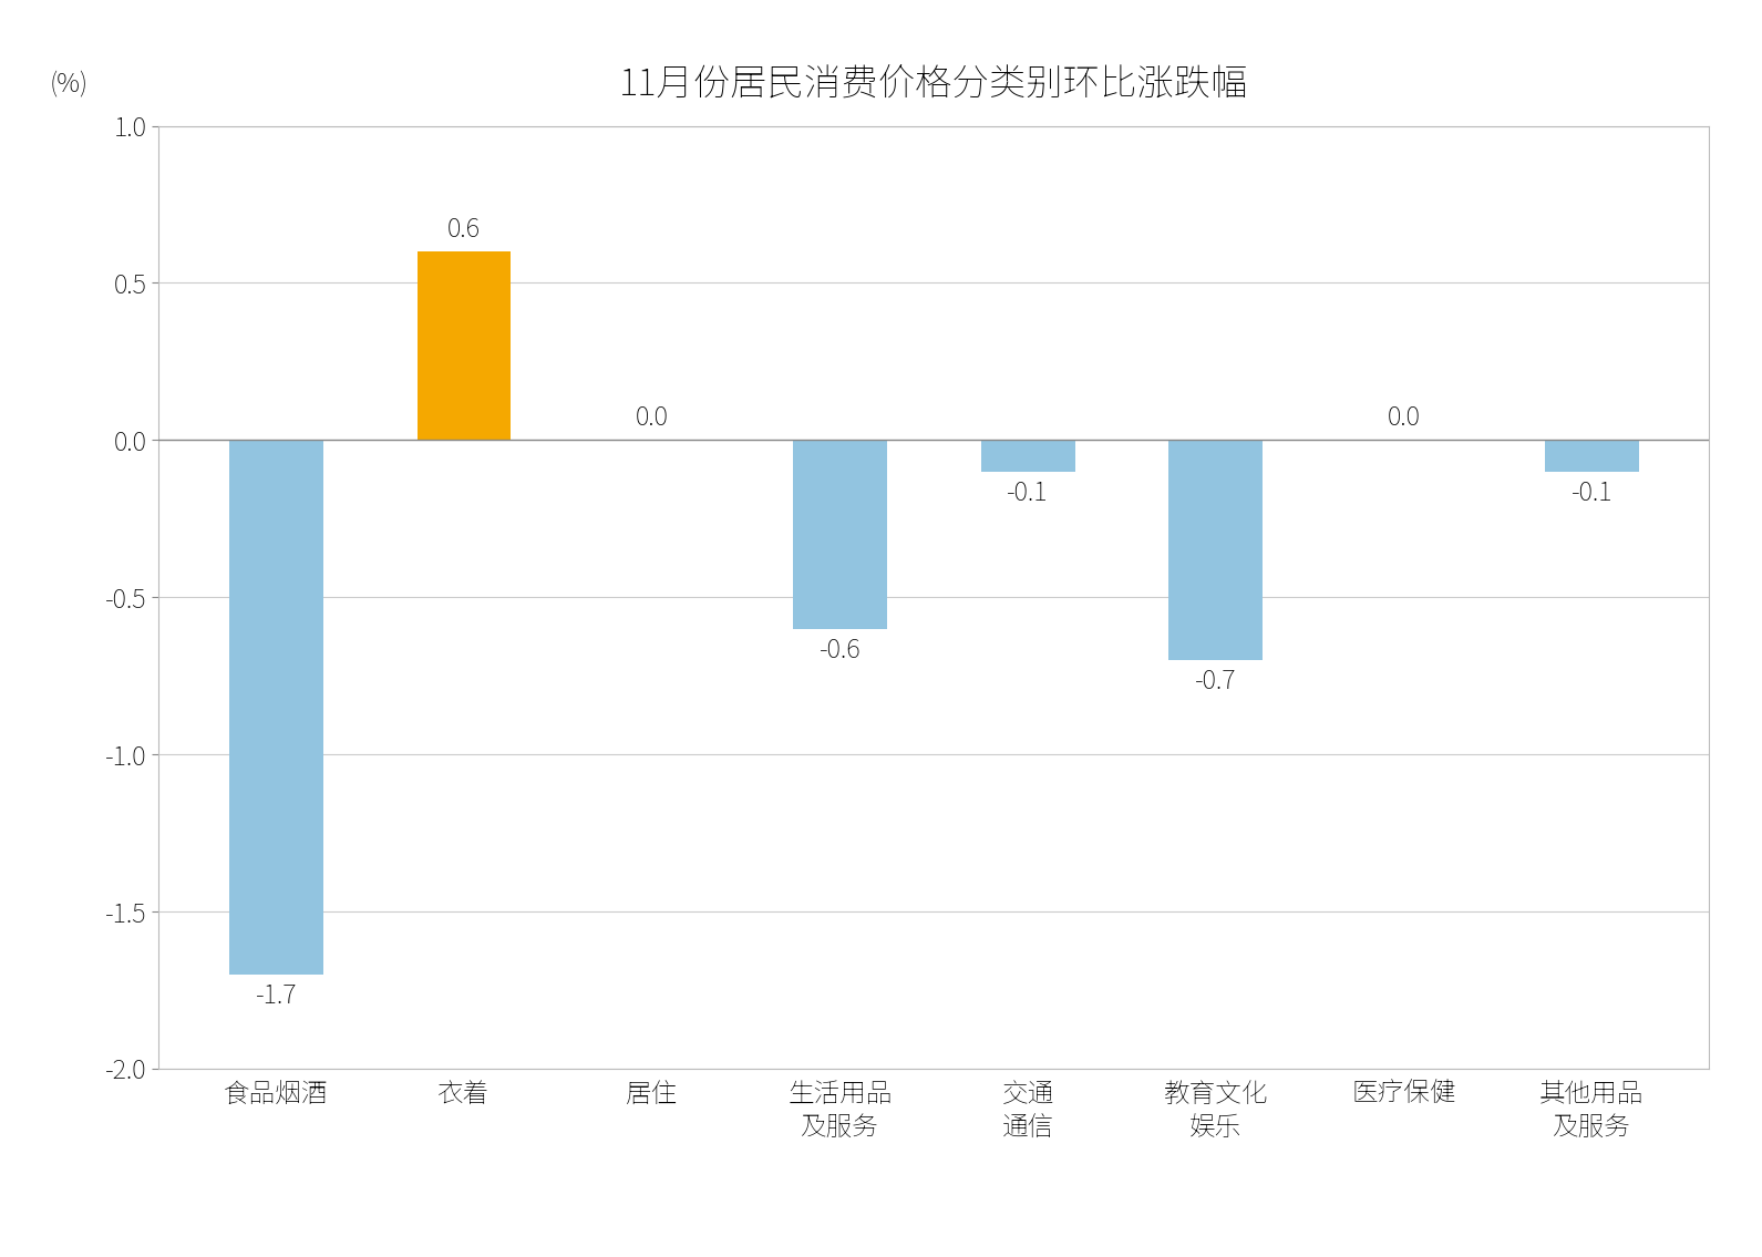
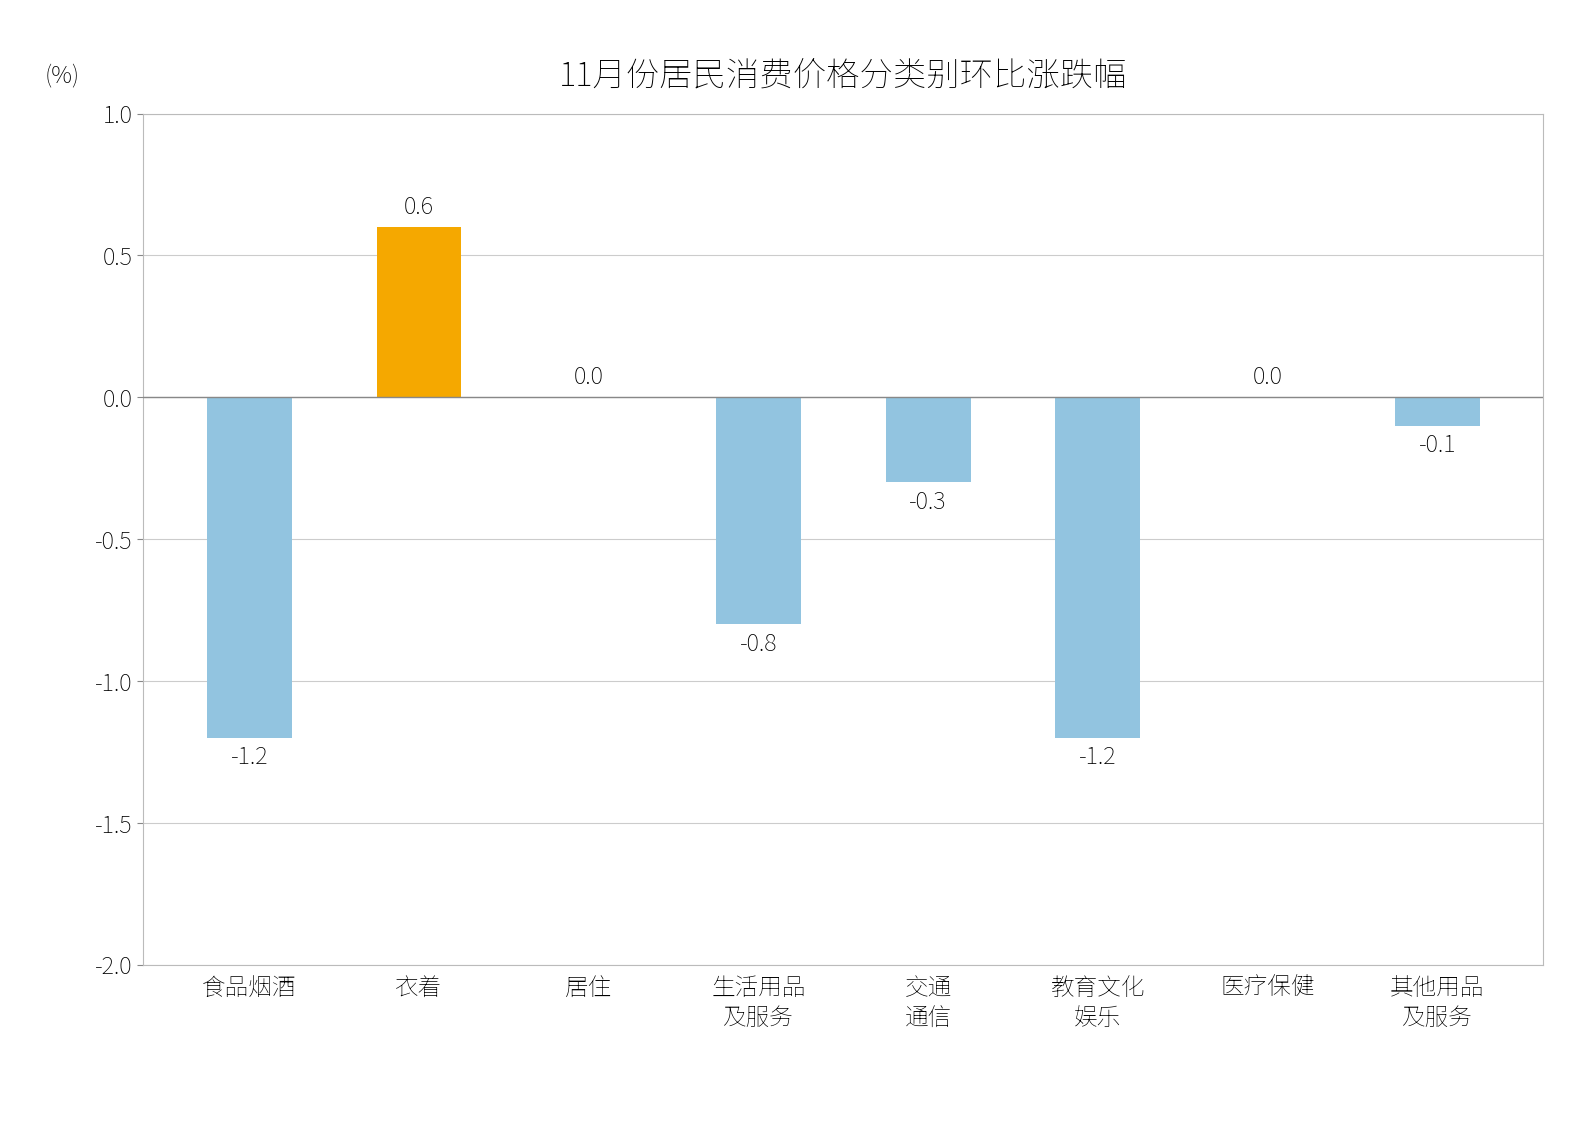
食品烟酒: -1.7 -> -1.2
生活用品 及服务: -0.6 -> -0.8
交通 通信: -0.1 -> -0.3
教育文化 娱乐: -0.7 -> -1.2
